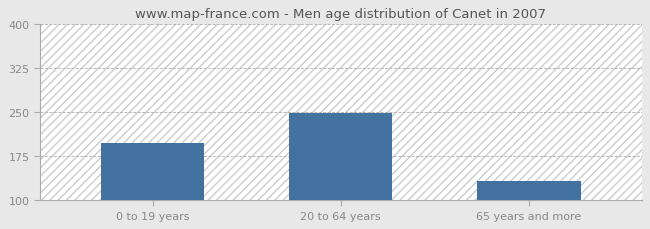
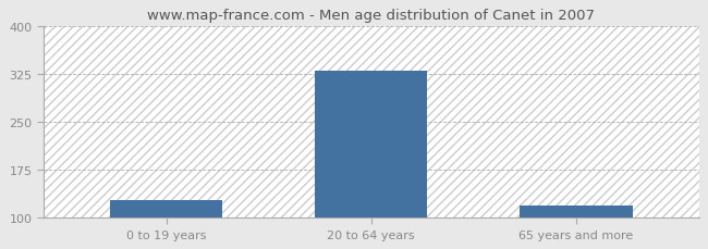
0 to 19 years: 198 -> 127
20 to 64 years: 248 -> 330
65 years and more: 132 -> 120
